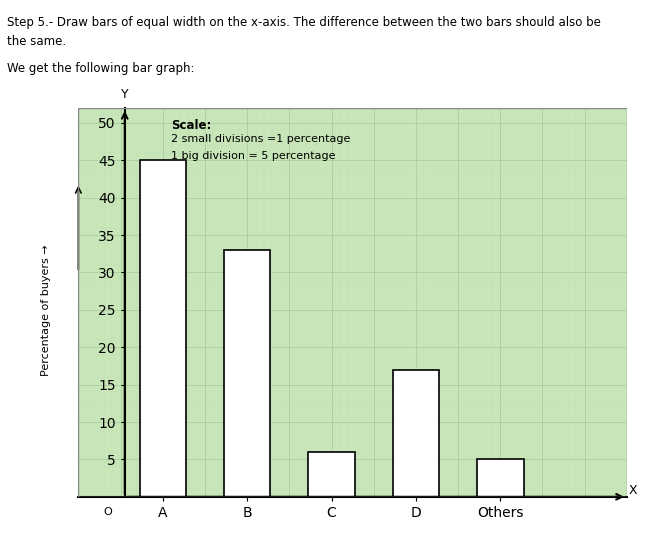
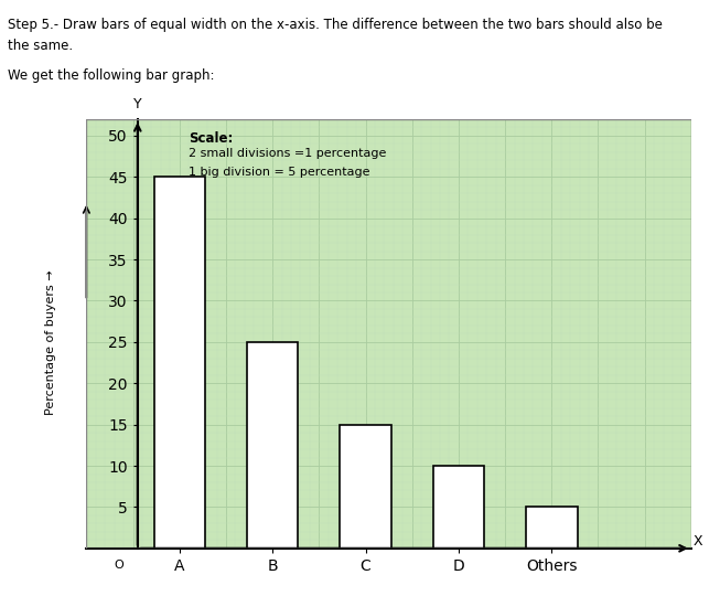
B: 33 -> 25
C: 6 -> 15
D: 17 -> 10
